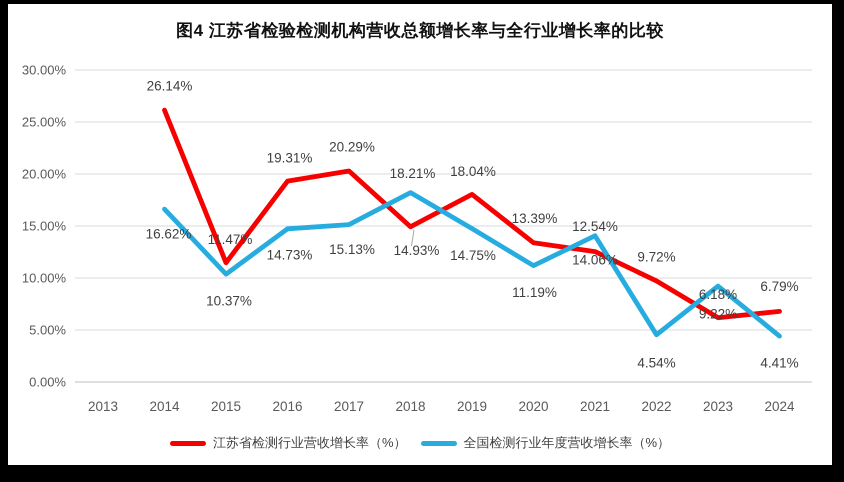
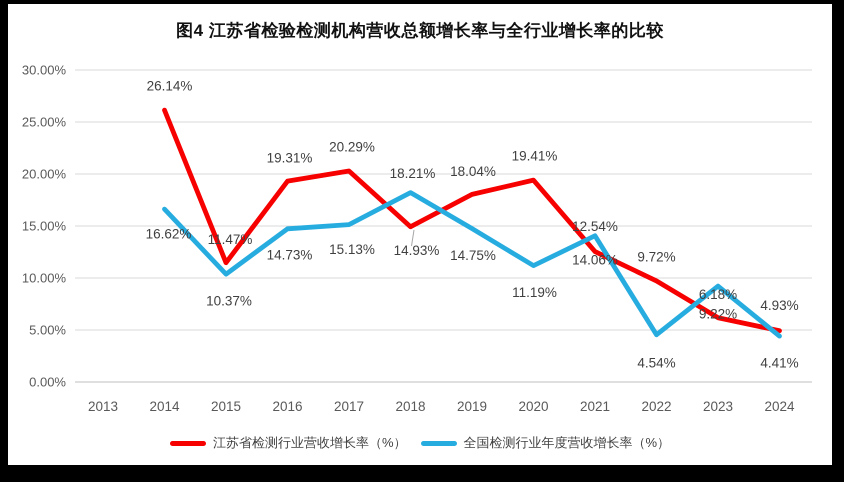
江苏省检测行业营收增长率（%）/2020: 13.39% -> 19.41%
江苏省检测行业营收增长率（%）/2024: 6.79% -> 4.93%
